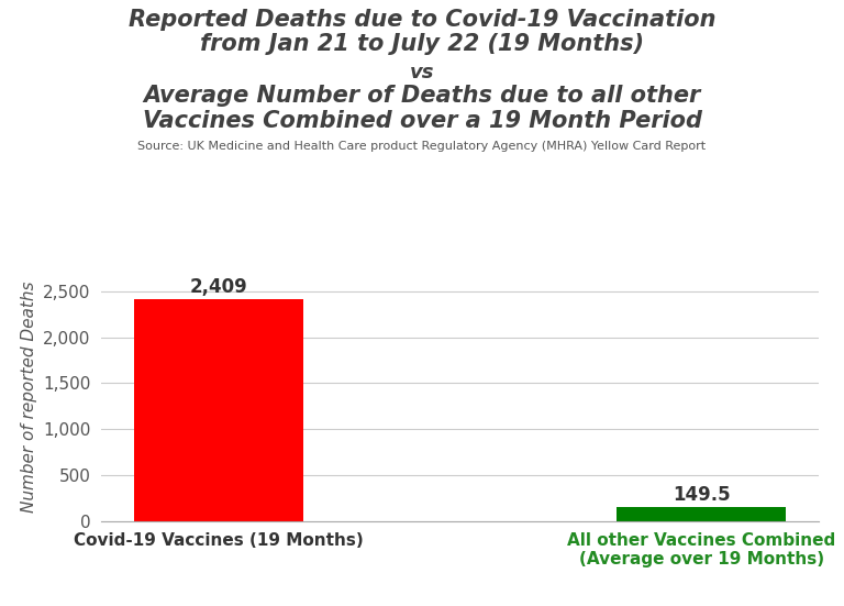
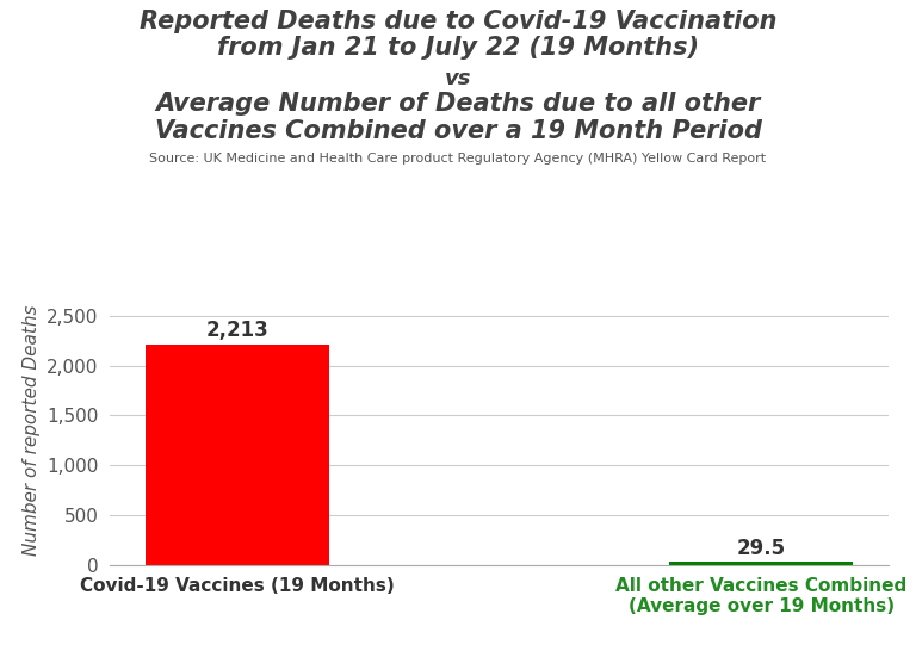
Covid-19 Vaccines (19 Months): 2,409 -> 2,213
All other Vaccines Combined (Average over 19 Months): 149.5 -> 29.5
